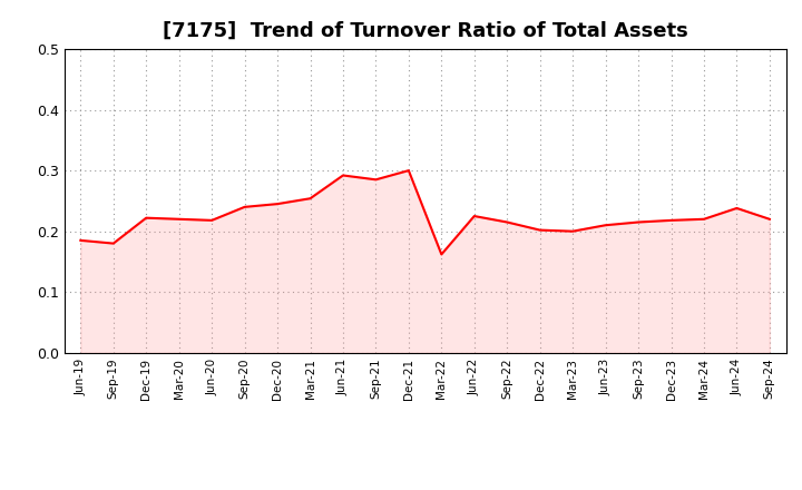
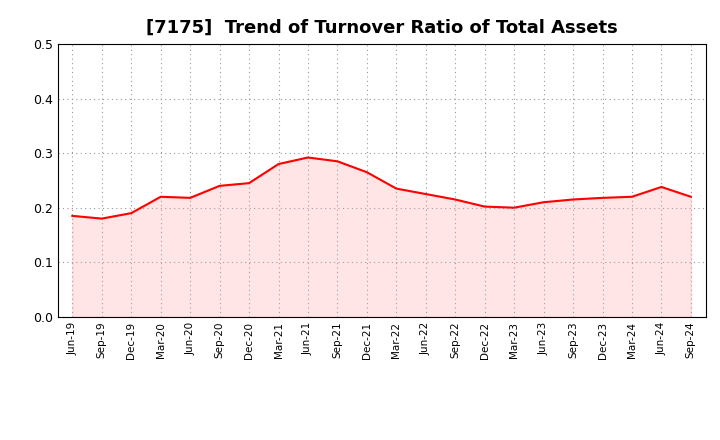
Dec-19: 0.222 -> 0.190
Mar-21: 0.254 -> 0.280
Dec-21: 0.300 -> 0.265
Mar-22: 0.162 -> 0.235
